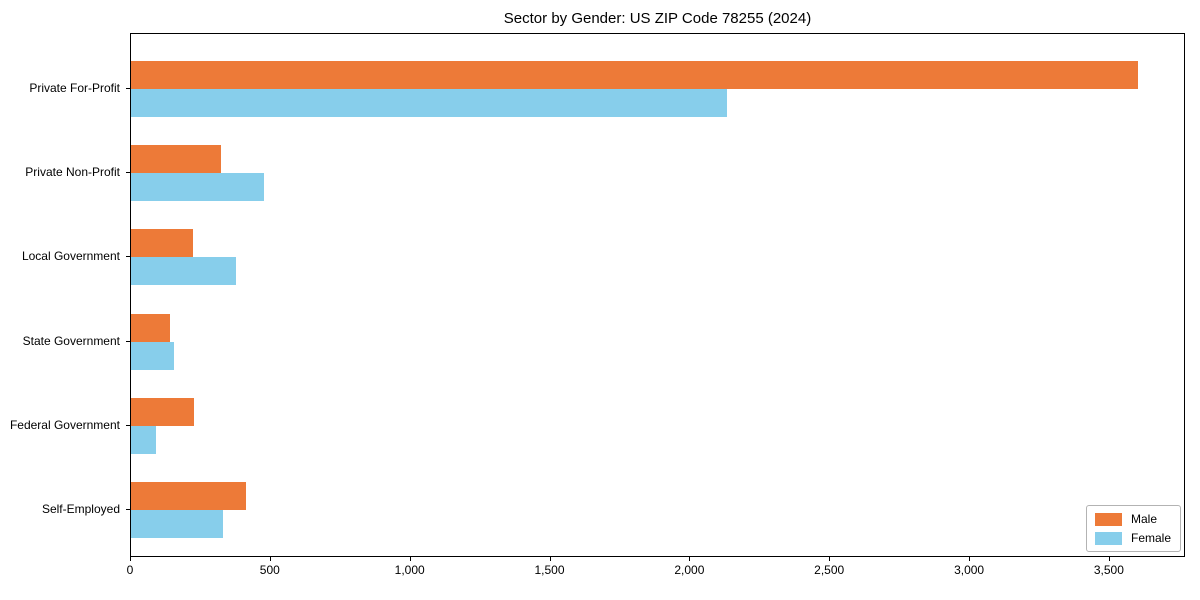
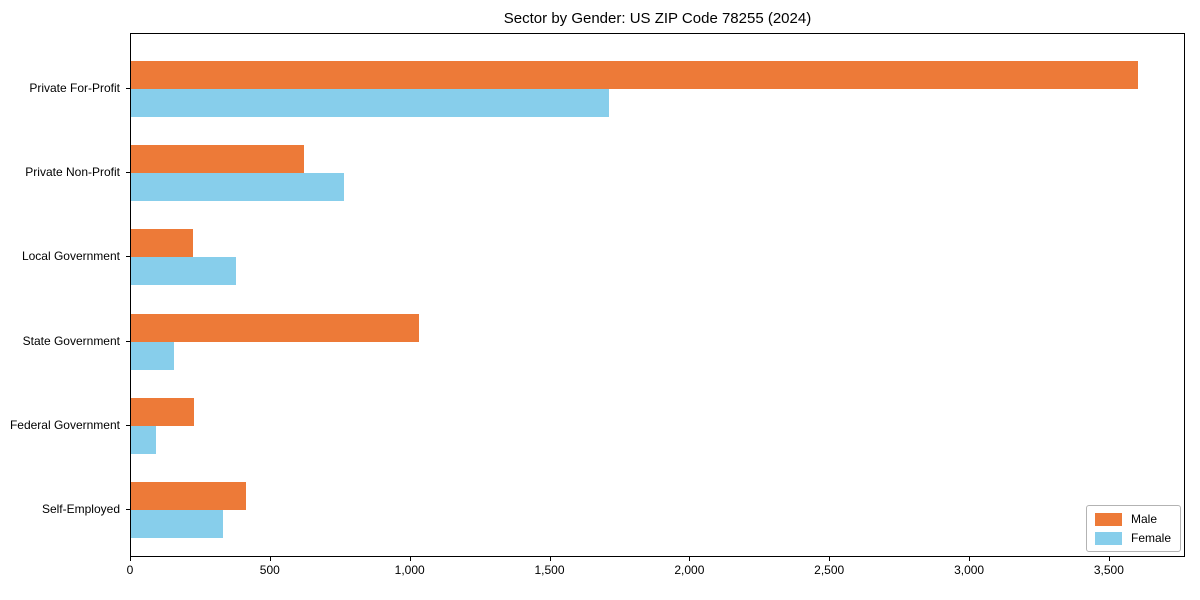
Female/Private For-Profit: 2130 -> 1710
Male/Private Non-Profit: 320 -> 620
Female/Private Non-Profit: 480 -> 760
Male/State Government: 140 -> 1030
